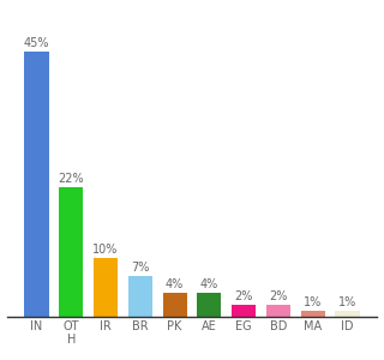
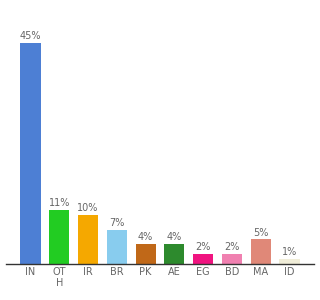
OT H: 22% -> 11%
MA: 1% -> 5%
